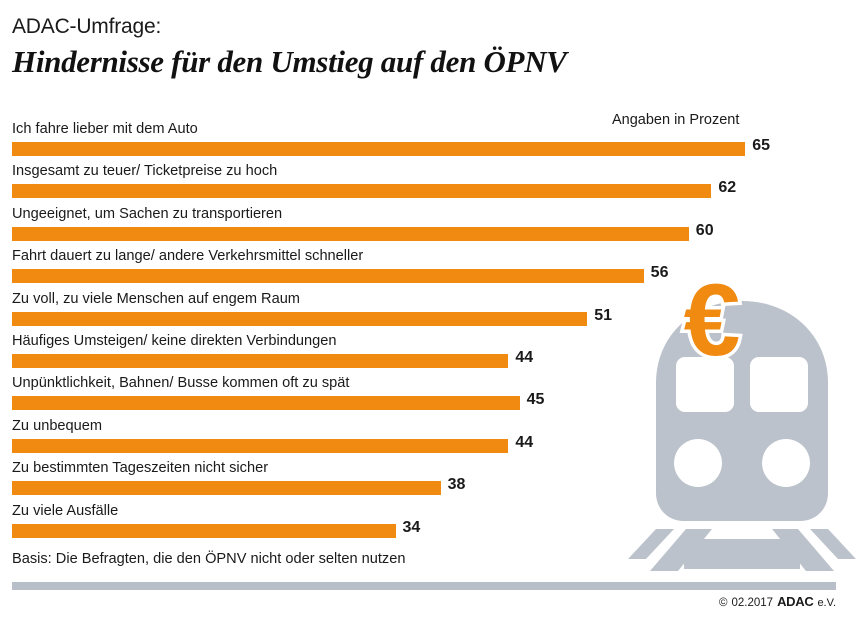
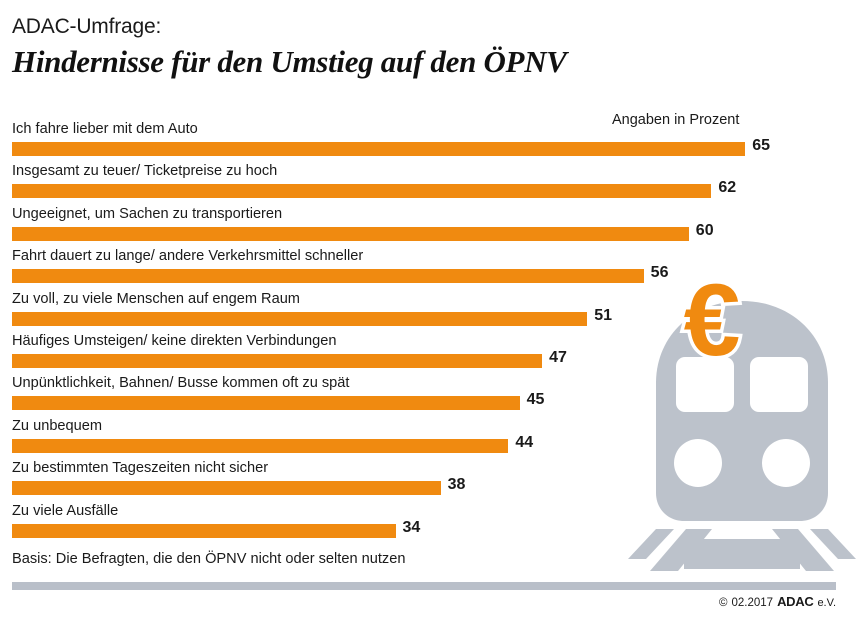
Häufiges Umsteigen/ keine direkten Verbindungen: 44 -> 47
